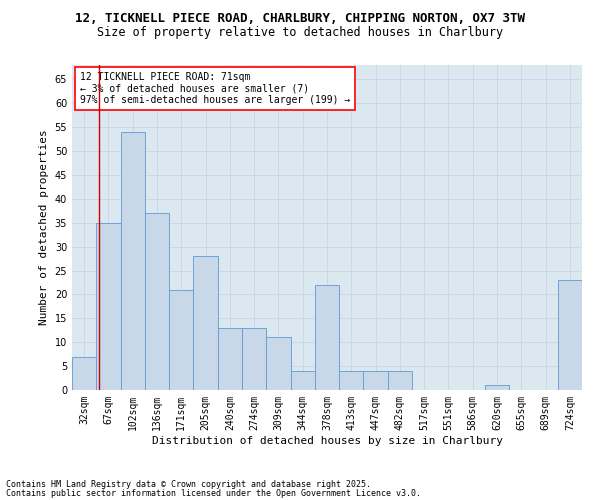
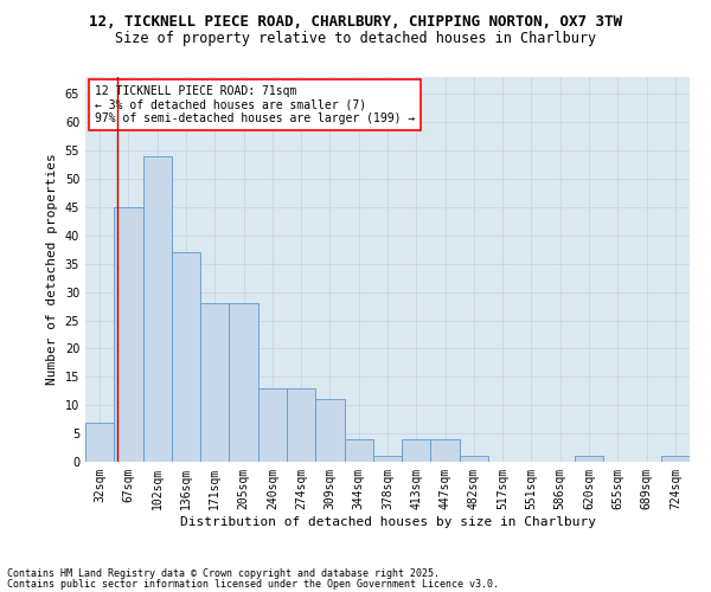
67sqm: 35 -> 45
171sqm: 21 -> 28
378sqm: 22 -> 1
482sqm: 4 -> 1
724sqm: 23 -> 1
